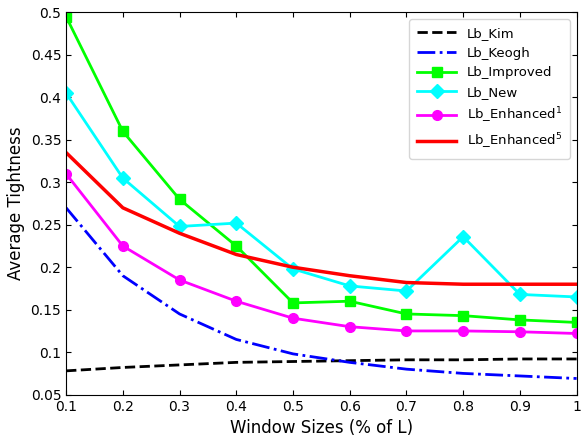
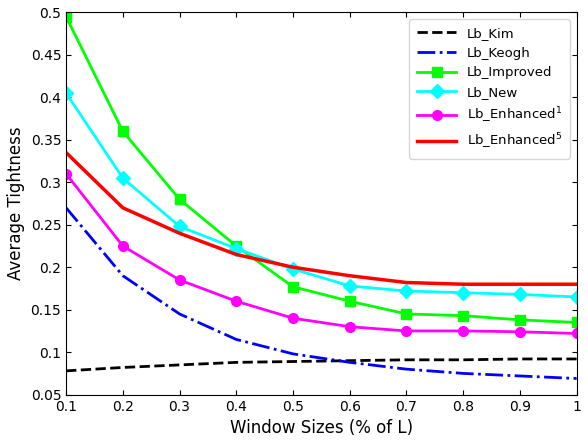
Lb_New/0.4: 0.252 -> 0.222
Lb_Improved/0.5: 0.158 -> 0.177
Lb_New/0.8: 0.236 -> 0.170
